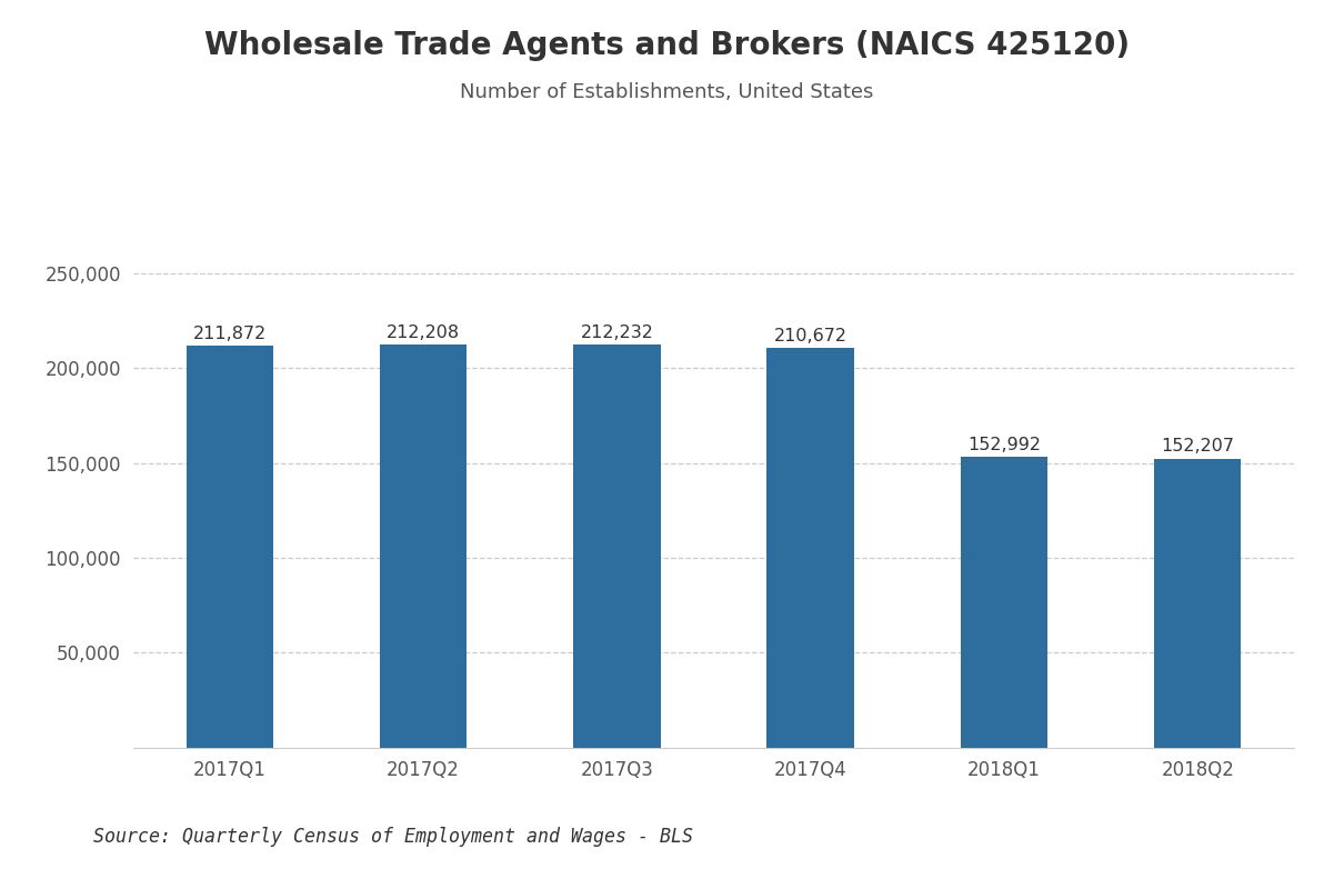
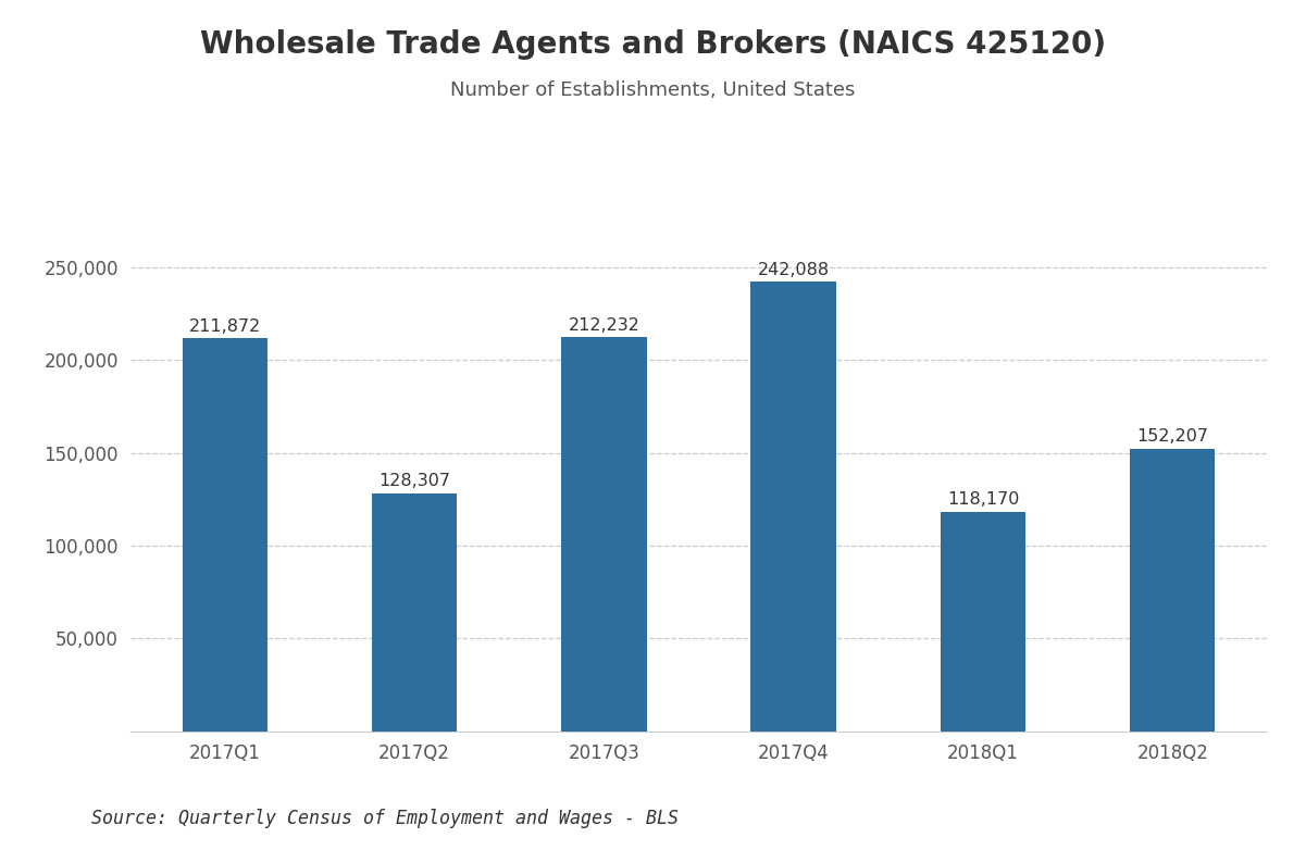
2017Q2: 212,208 -> 128,307
2017Q4: 210,672 -> 242,088
2018Q1: 152,992 -> 118,170
